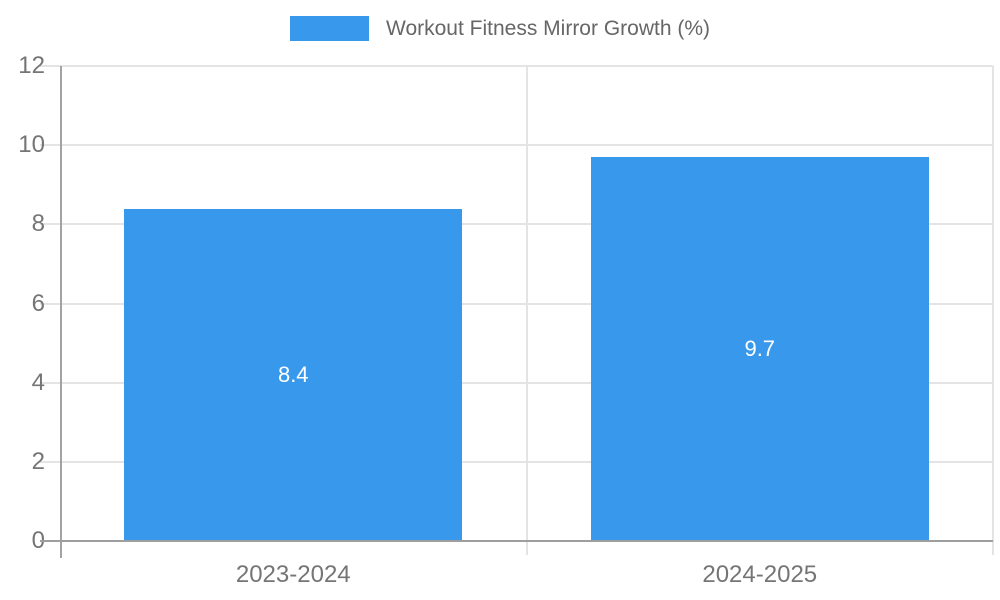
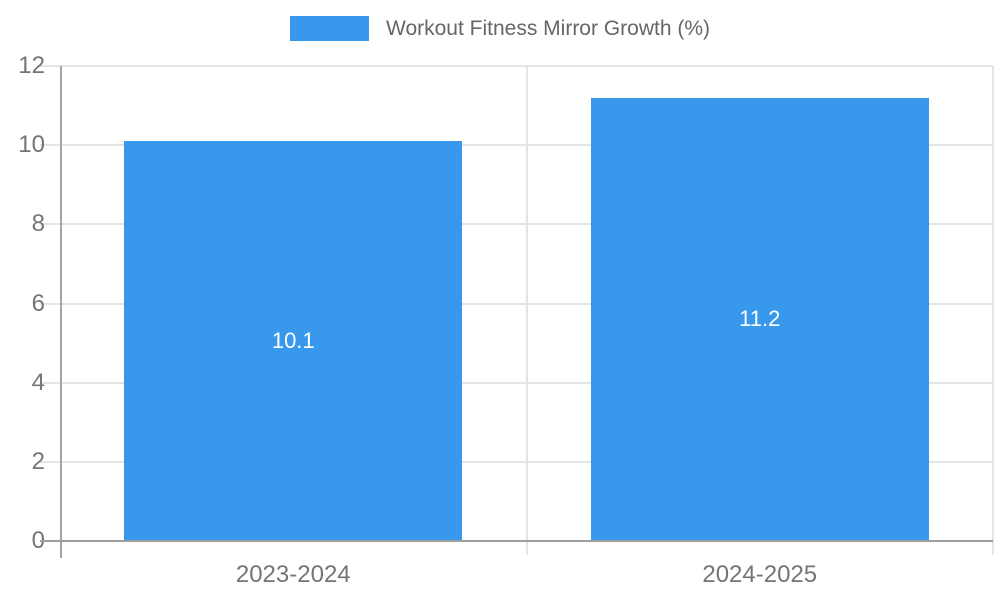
2023-2024: 8.4 -> 10.1
2024-2025: 9.7 -> 11.2
